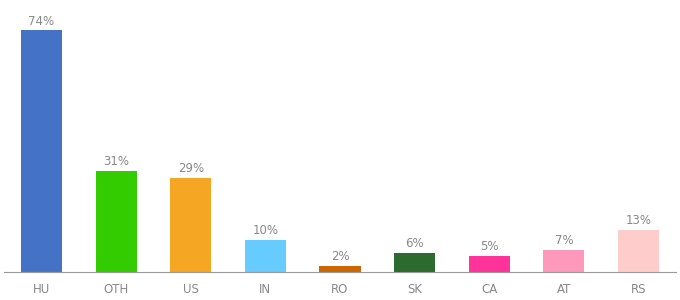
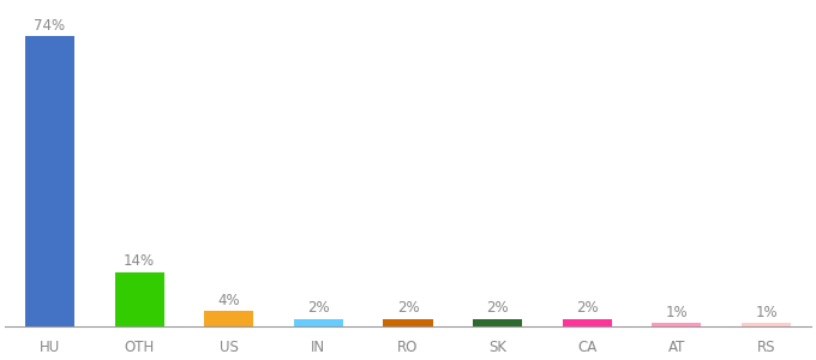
OTH: 31% -> 14%
US: 29% -> 4%
IN: 10% -> 2%
SK: 6% -> 2%
CA: 5% -> 2%
AT: 7% -> 1%
RS: 13% -> 1%
